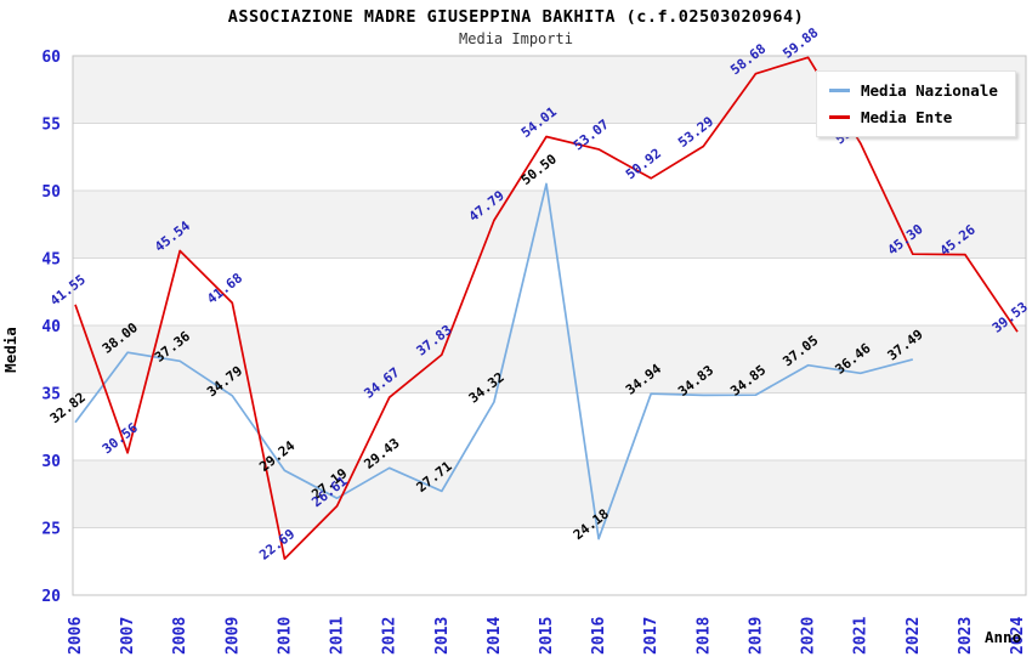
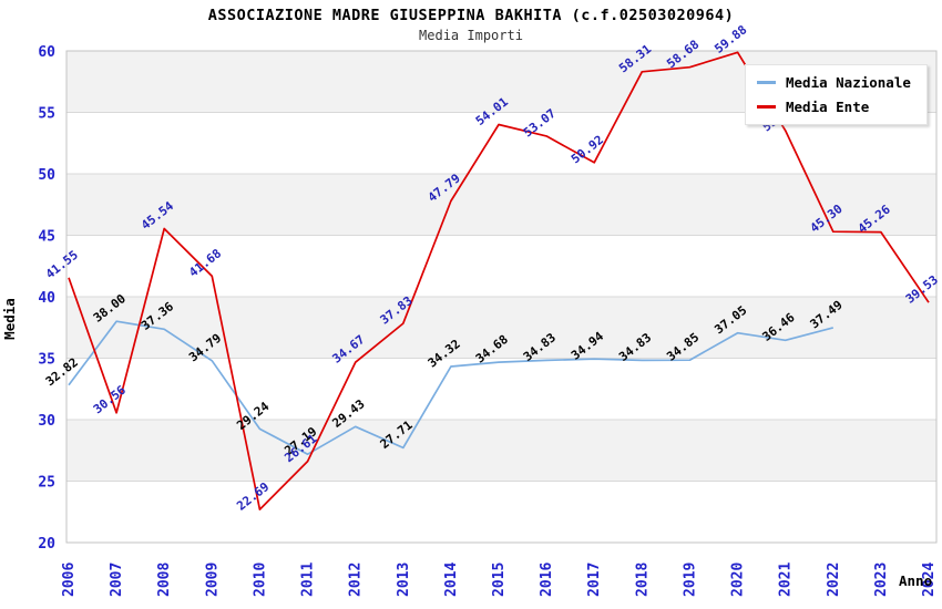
Media Nazionale/2015: 50.50 -> 34.68
Media Nazionale/2016: 24.18 -> 34.83
Media Ente/2018: 53.29 -> 58.31
